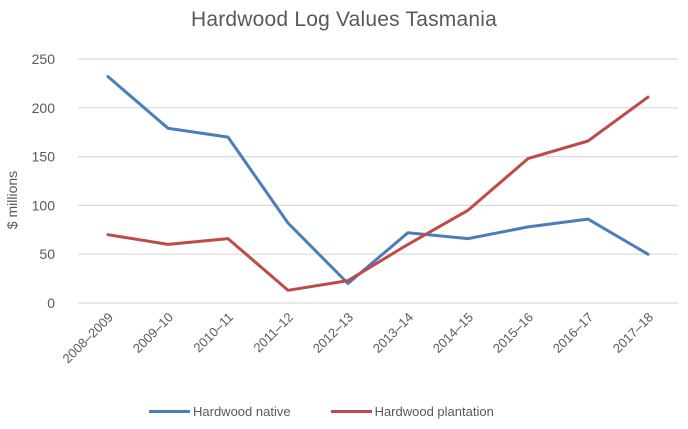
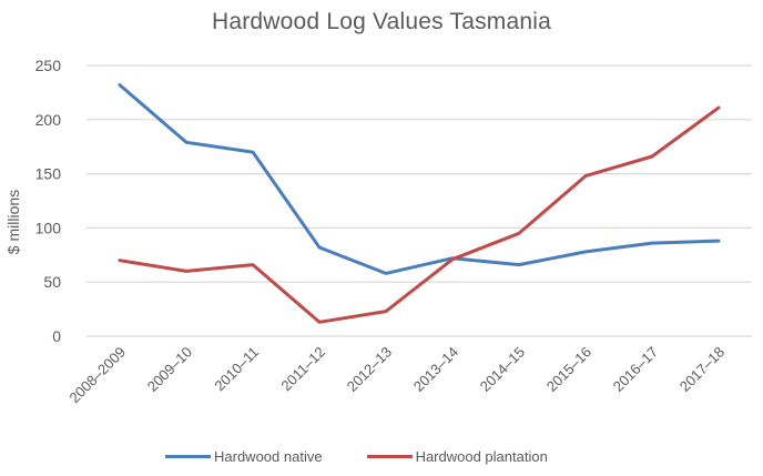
Hardwood native/2012–13: 20 -> 60
Hardwood plantation/2013–14: 60 -> 70
Hardwood native/2017–18: 50 -> 90
